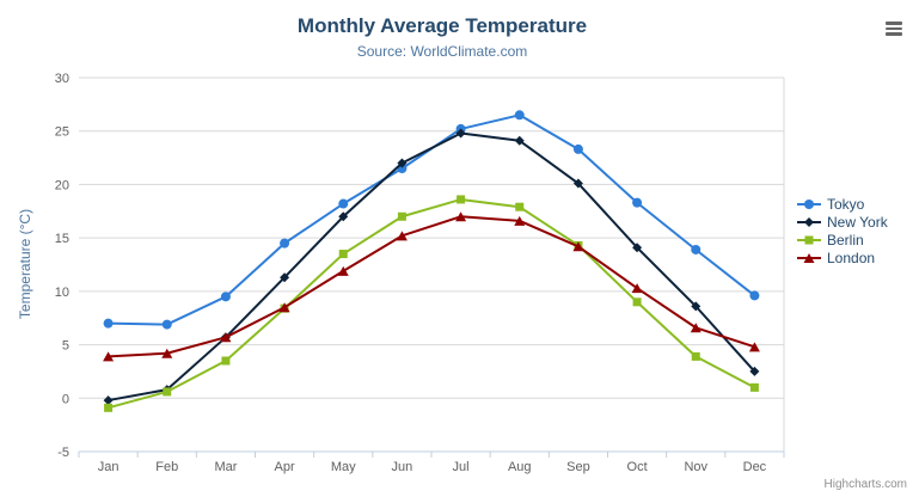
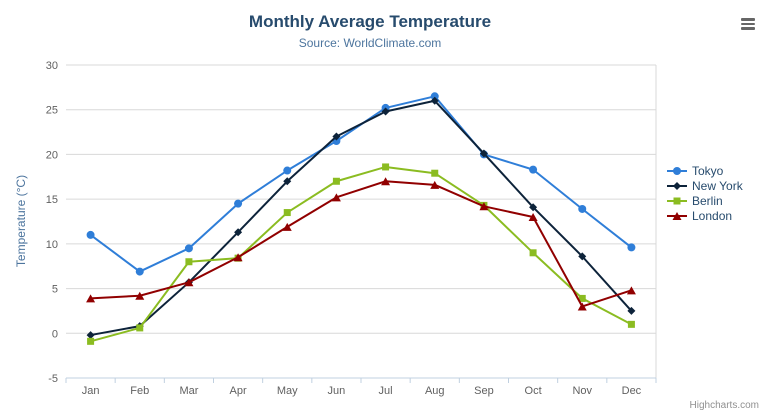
Tokyo/Jan: 7 -> 11
Berlin/Mar: 4 -> 8
New York/Aug: 24 -> 26
Tokyo/Sep: 23 -> 20
London/Oct: 10 -> 13
London/Nov: 7 -> 3
